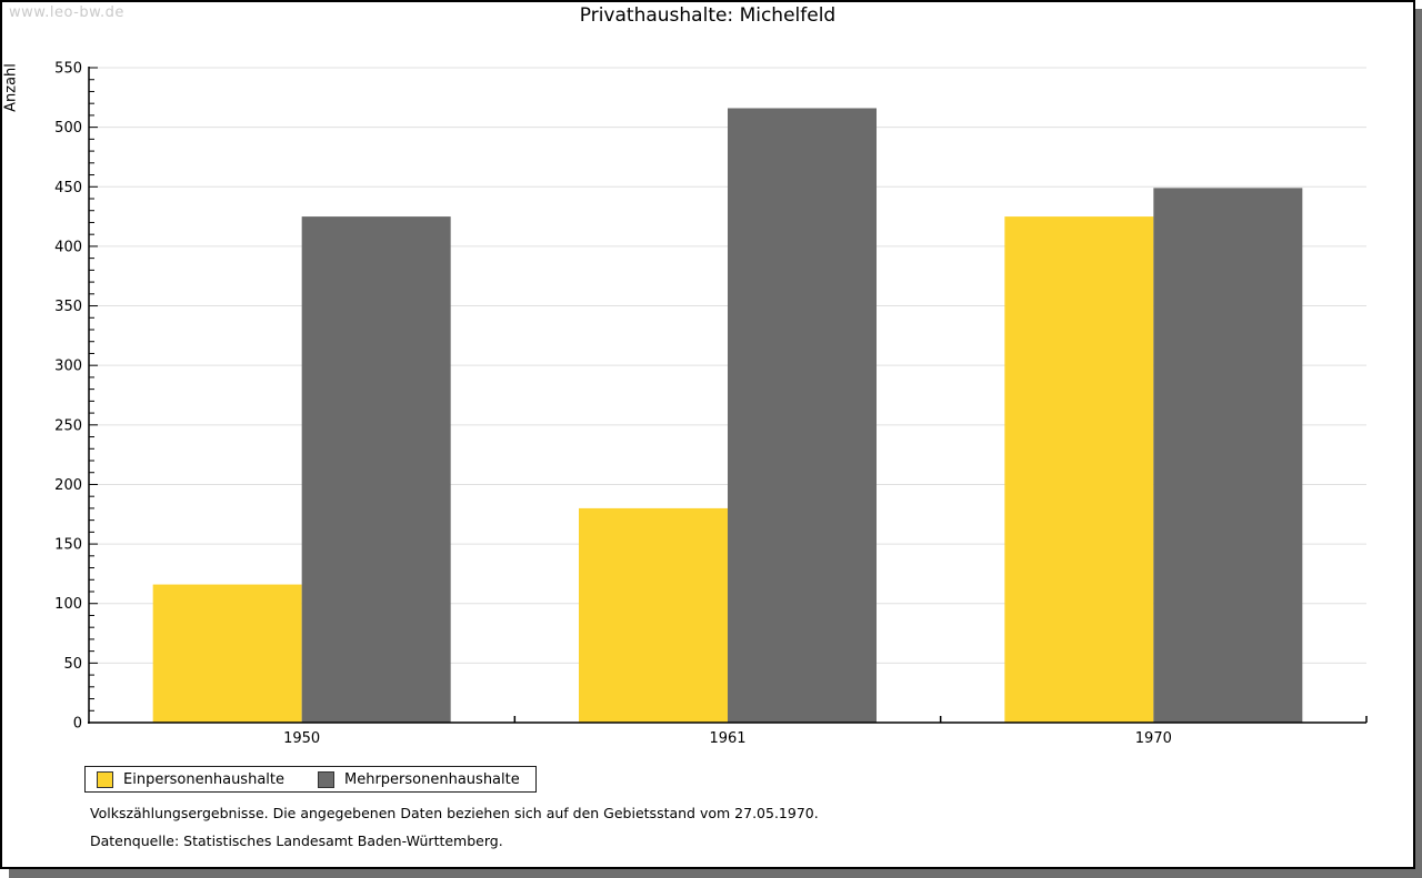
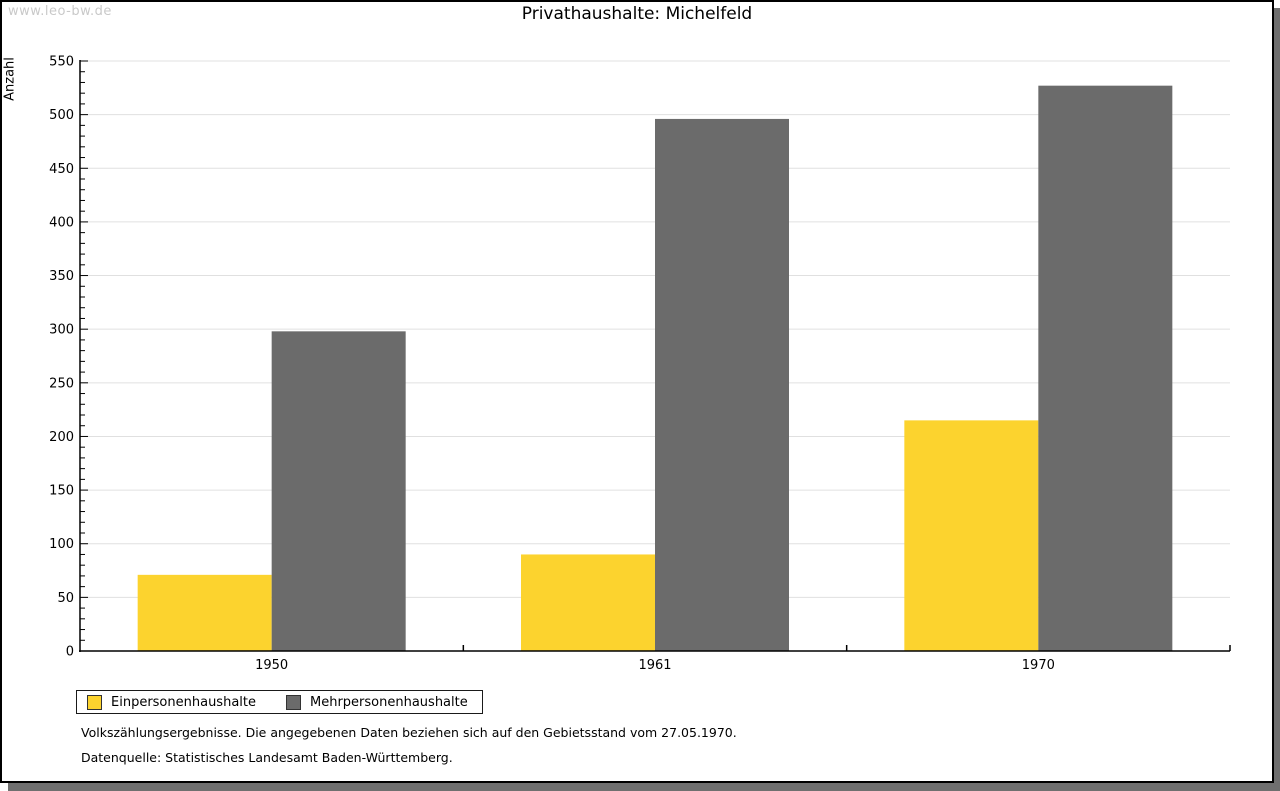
Einpersonenhaushalte/1950: 116 -> 71
Mehrpersonenhaushalte/1950: 425 -> 298
Einpersonenhaushalte/1961: 180 -> 90
Mehrpersonenhaushalte/1961: 516 -> 496
Einpersonenhaushalte/1970: 425 -> 215
Mehrpersonenhaushalte/1970: 449 -> 527
